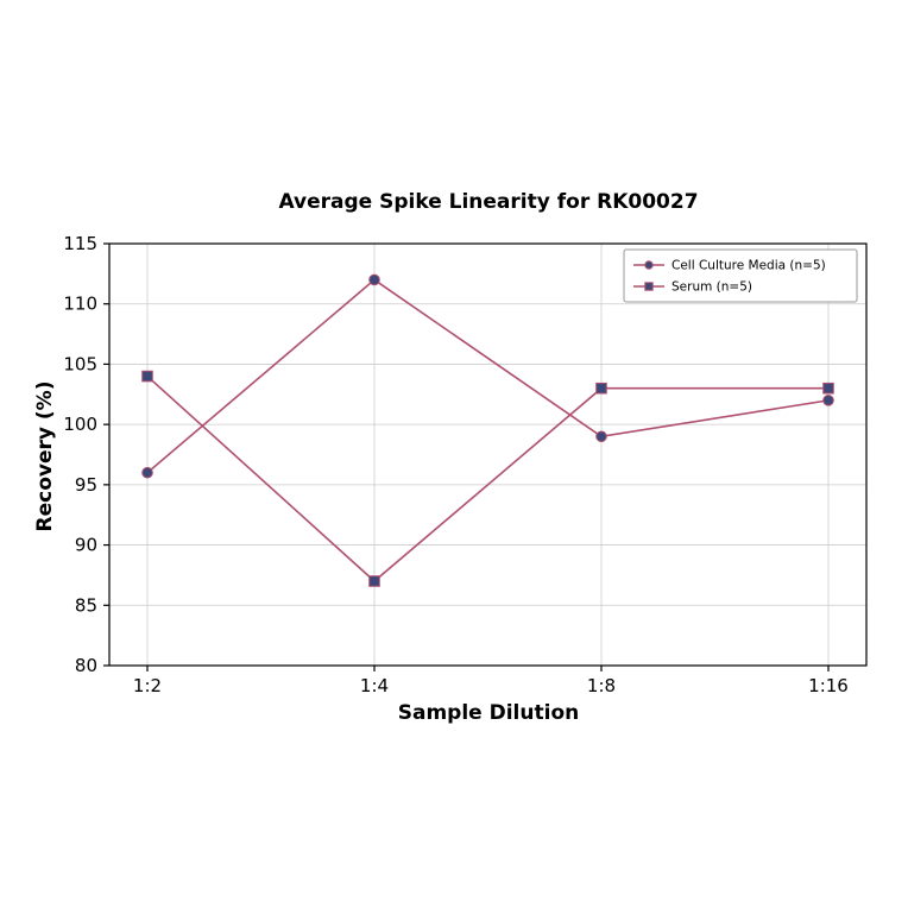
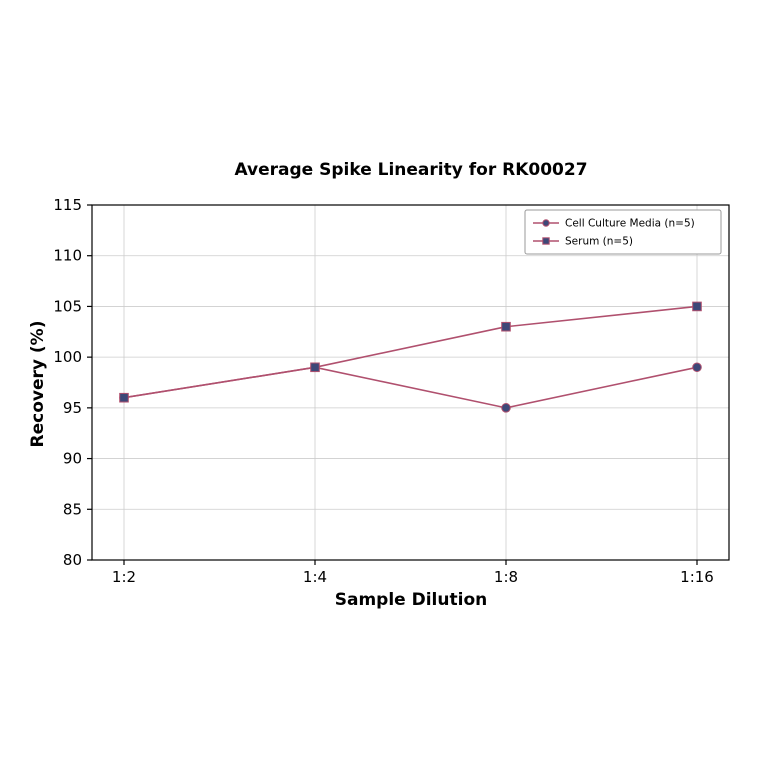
Serum (n=5)/1:2: 104 -> 96
Cell Culture Media (n=5)/1:4: 112 -> 99
Serum (n=5)/1:4: 87 -> 99
Cell Culture Media (n=5)/1:8: 99 -> 95
Cell Culture Media (n=5)/1:16: 102 -> 99
Serum (n=5)/1:16: 103 -> 105
